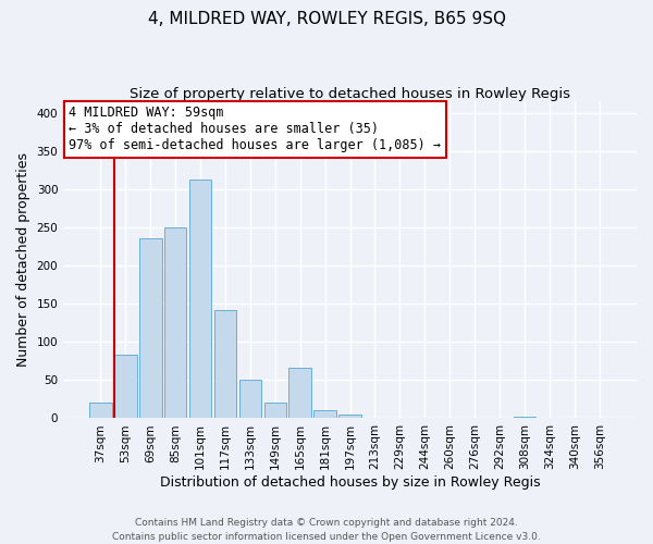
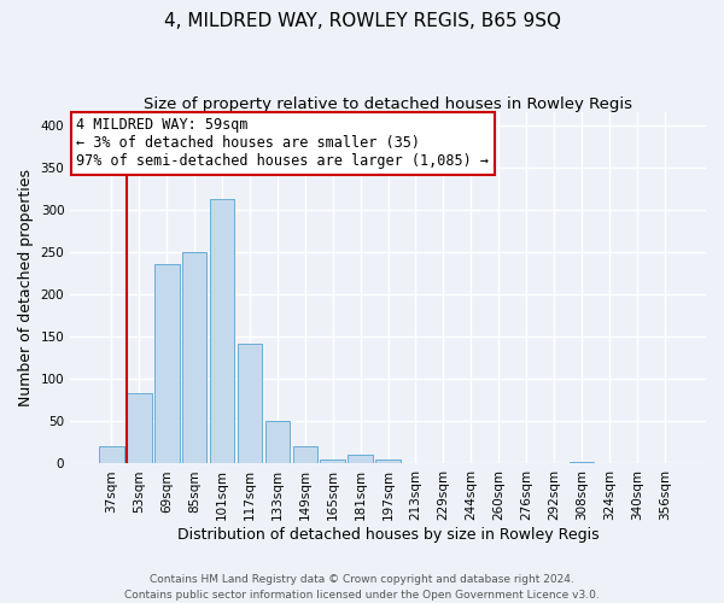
165sqm: 66 -> 5
